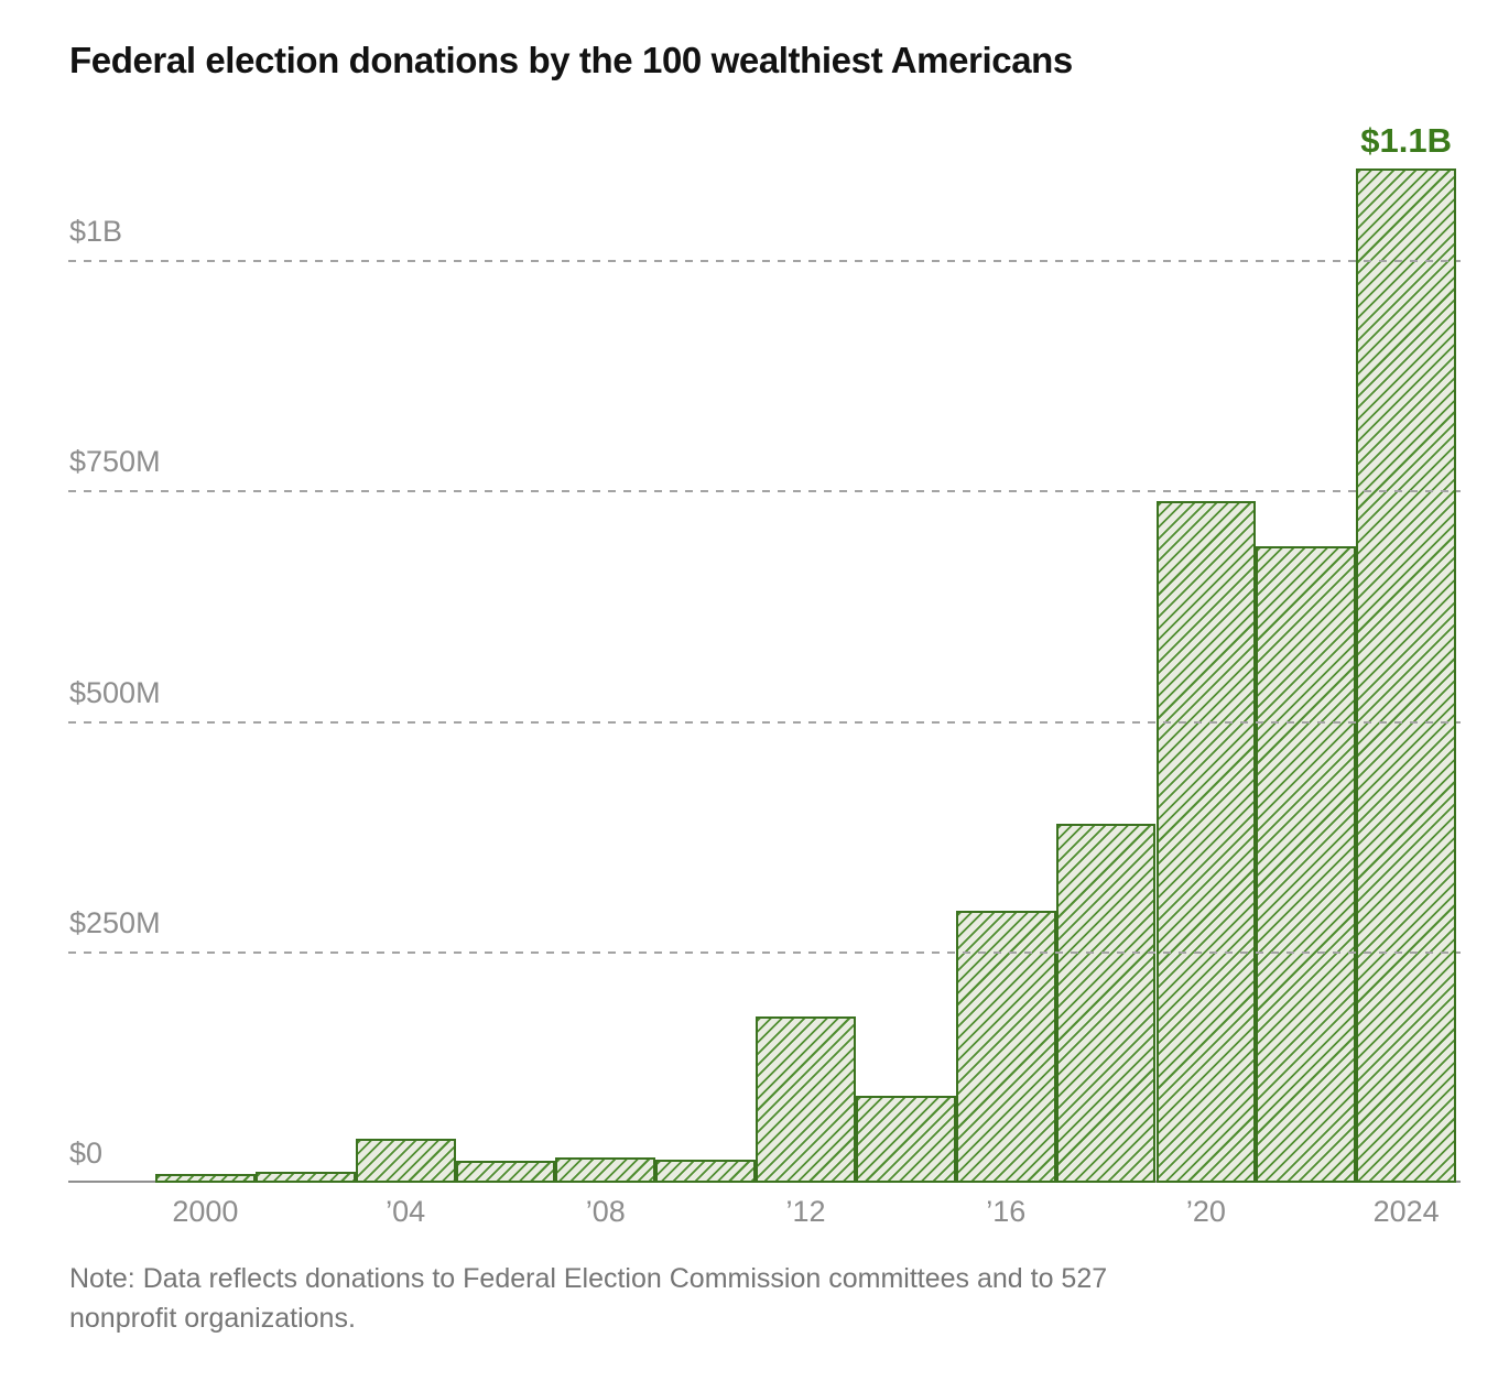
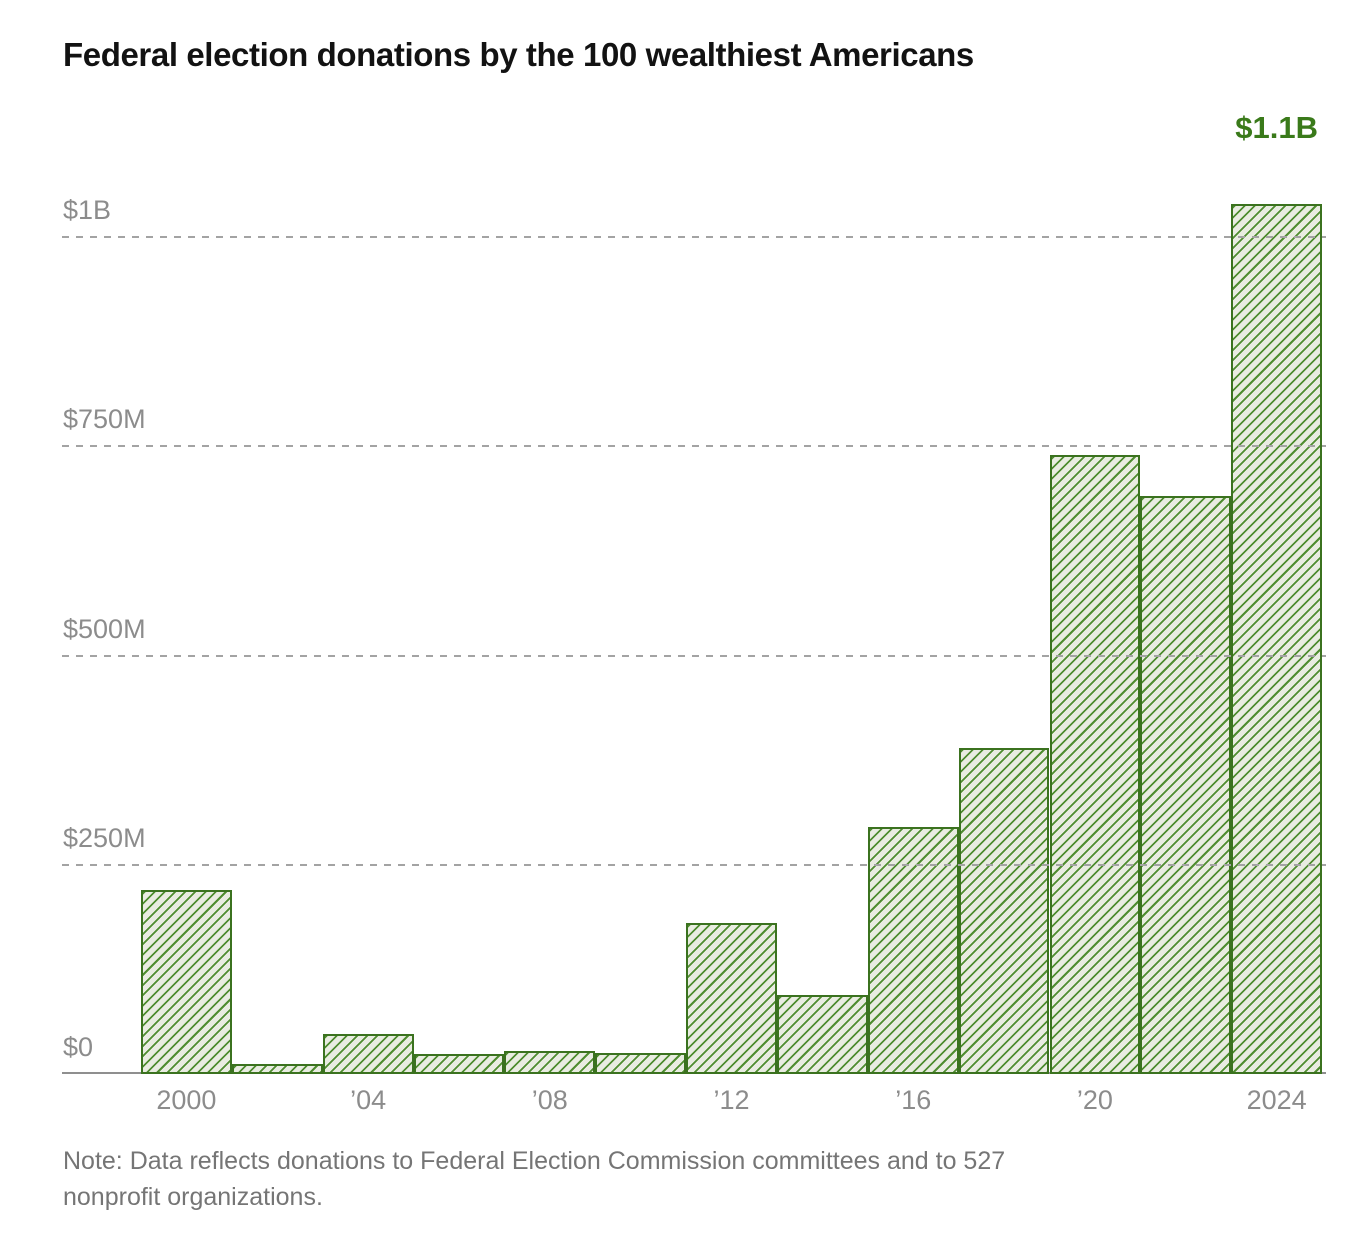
2000: $10M -> $220M
2024: $1100M -> $1040M
